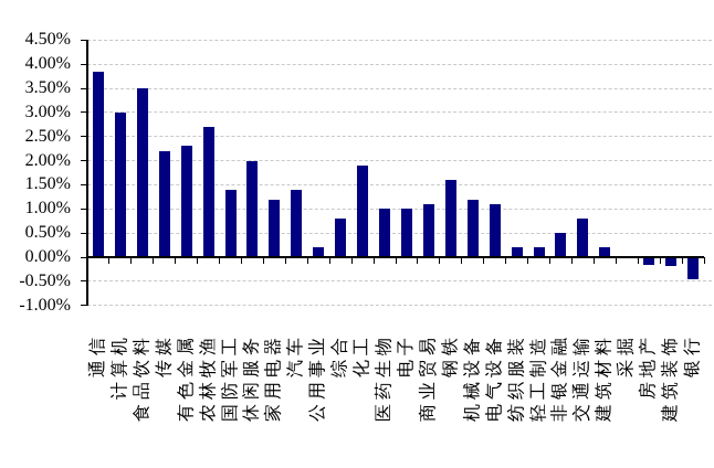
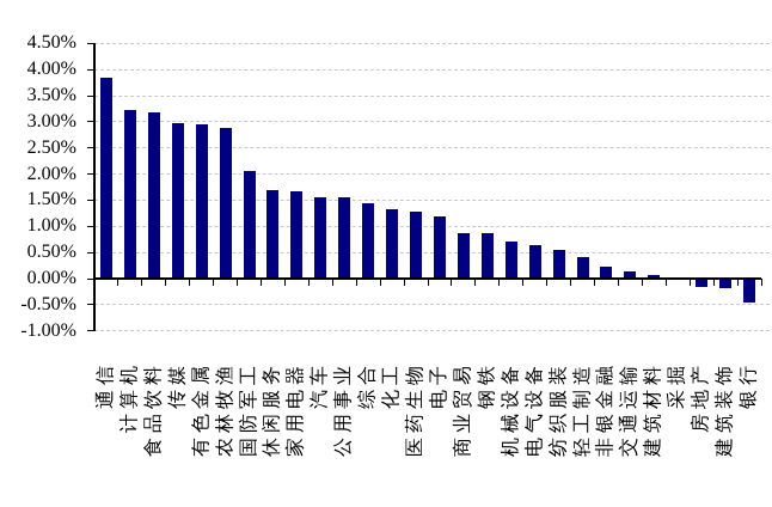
计算机: 3.0% -> 3.2%
食品饮料: 3.5% -> 3.2%
传媒: 2.2% -> 3.0%
有色金属: 2.3% -> 3.0%
农林牧渔: 2.7% -> 2.9%
国防军工: 1.4% -> 2.1%
休闲服务: 2.0% -> 1.7%
家用电器: 1.2% -> 1.7%
汽车: 1.4% -> 1.6%
公用事业: 0.2% -> 1.6%
综合: 0.8% -> 1.4%
化工: 1.9% -> 1.3%
医药生物: 1.0% -> 1.3%
电子: 1.0% -> 1.2%
商业贸易: 1.1% -> 0.9%
钢铁: 1.6% -> 0.9%
机械设备: 1.2% -> 0.7%
电气设备: 1.1% -> 0.6%
纺织服装: 0.2% -> 0.6%
轻工制造: 0.2% -> 0.4%
非银金融: 0.5% -> 0.2%
交通运输: 0.8% -> 0.1%
建筑材料: 0.2% -> 0.1%
